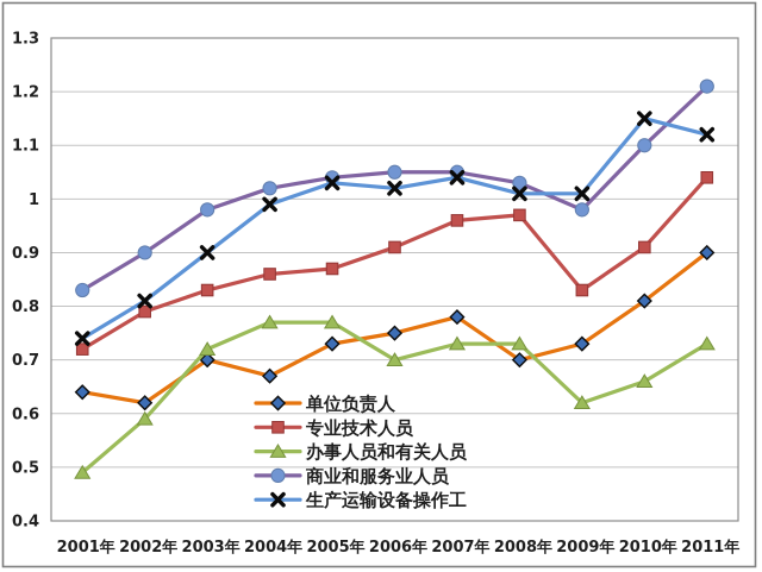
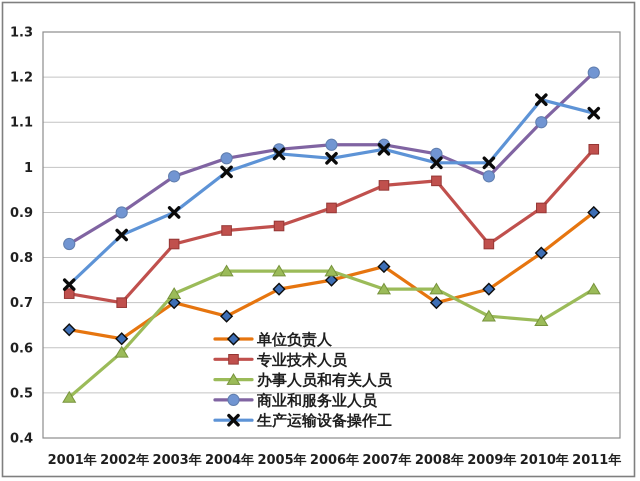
专业技术人员/2002年: 0.79 -> 0.70
生产运输设备操作工/2002年: 0.81 -> 0.85
办事人员和有关人员/2006年: 0.70 -> 0.77
办事人员和有关人员/2009年: 0.62 -> 0.67
